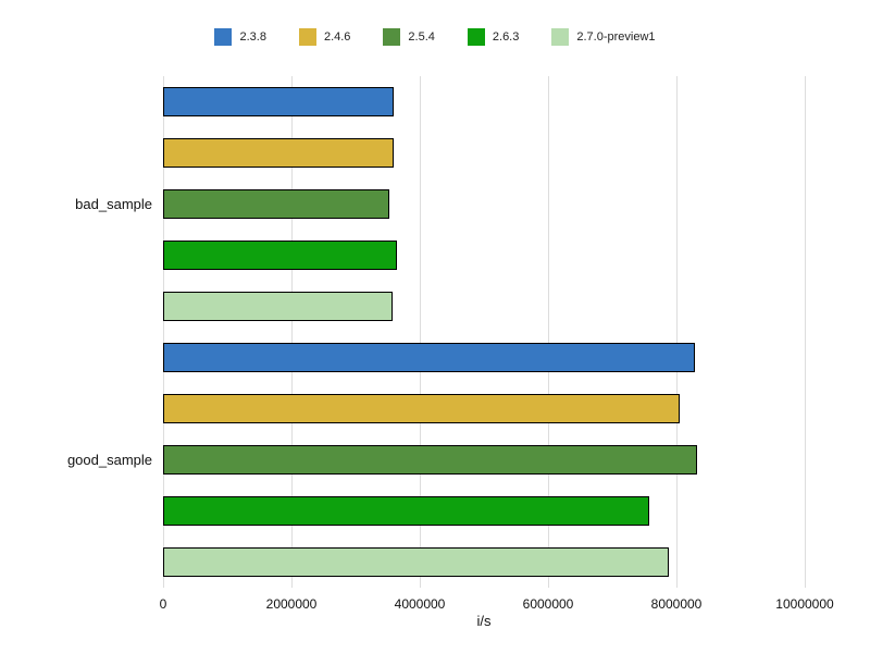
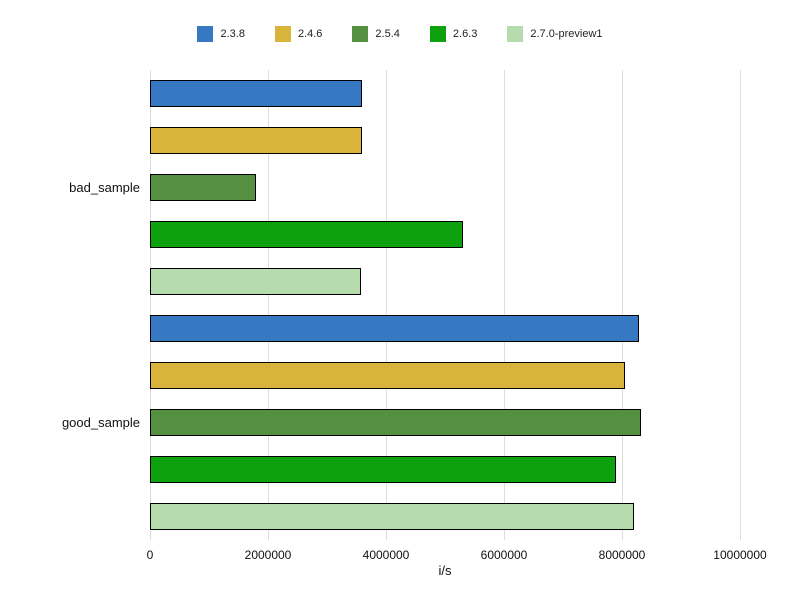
2.5.4/bad_sample: 3500000 -> 1800000
2.6.3/bad_sample: 3600000 -> 5300000
2.6.3/good_sample: 7600000 -> 7900000
2.7.0-preview1/good_sample: 7900000 -> 8200000
